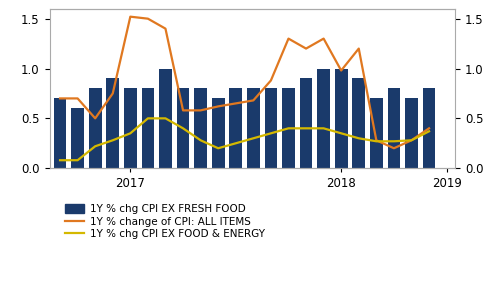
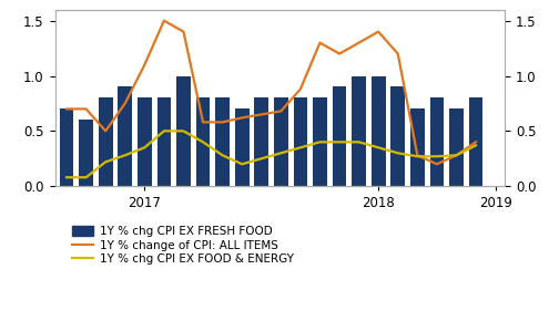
1Y % change of CPI: ALL ITEMS/2017: 1.52 -> 1.10
1Y % change of CPI: ALL ITEMS/2018: 0.98 -> 1.40
